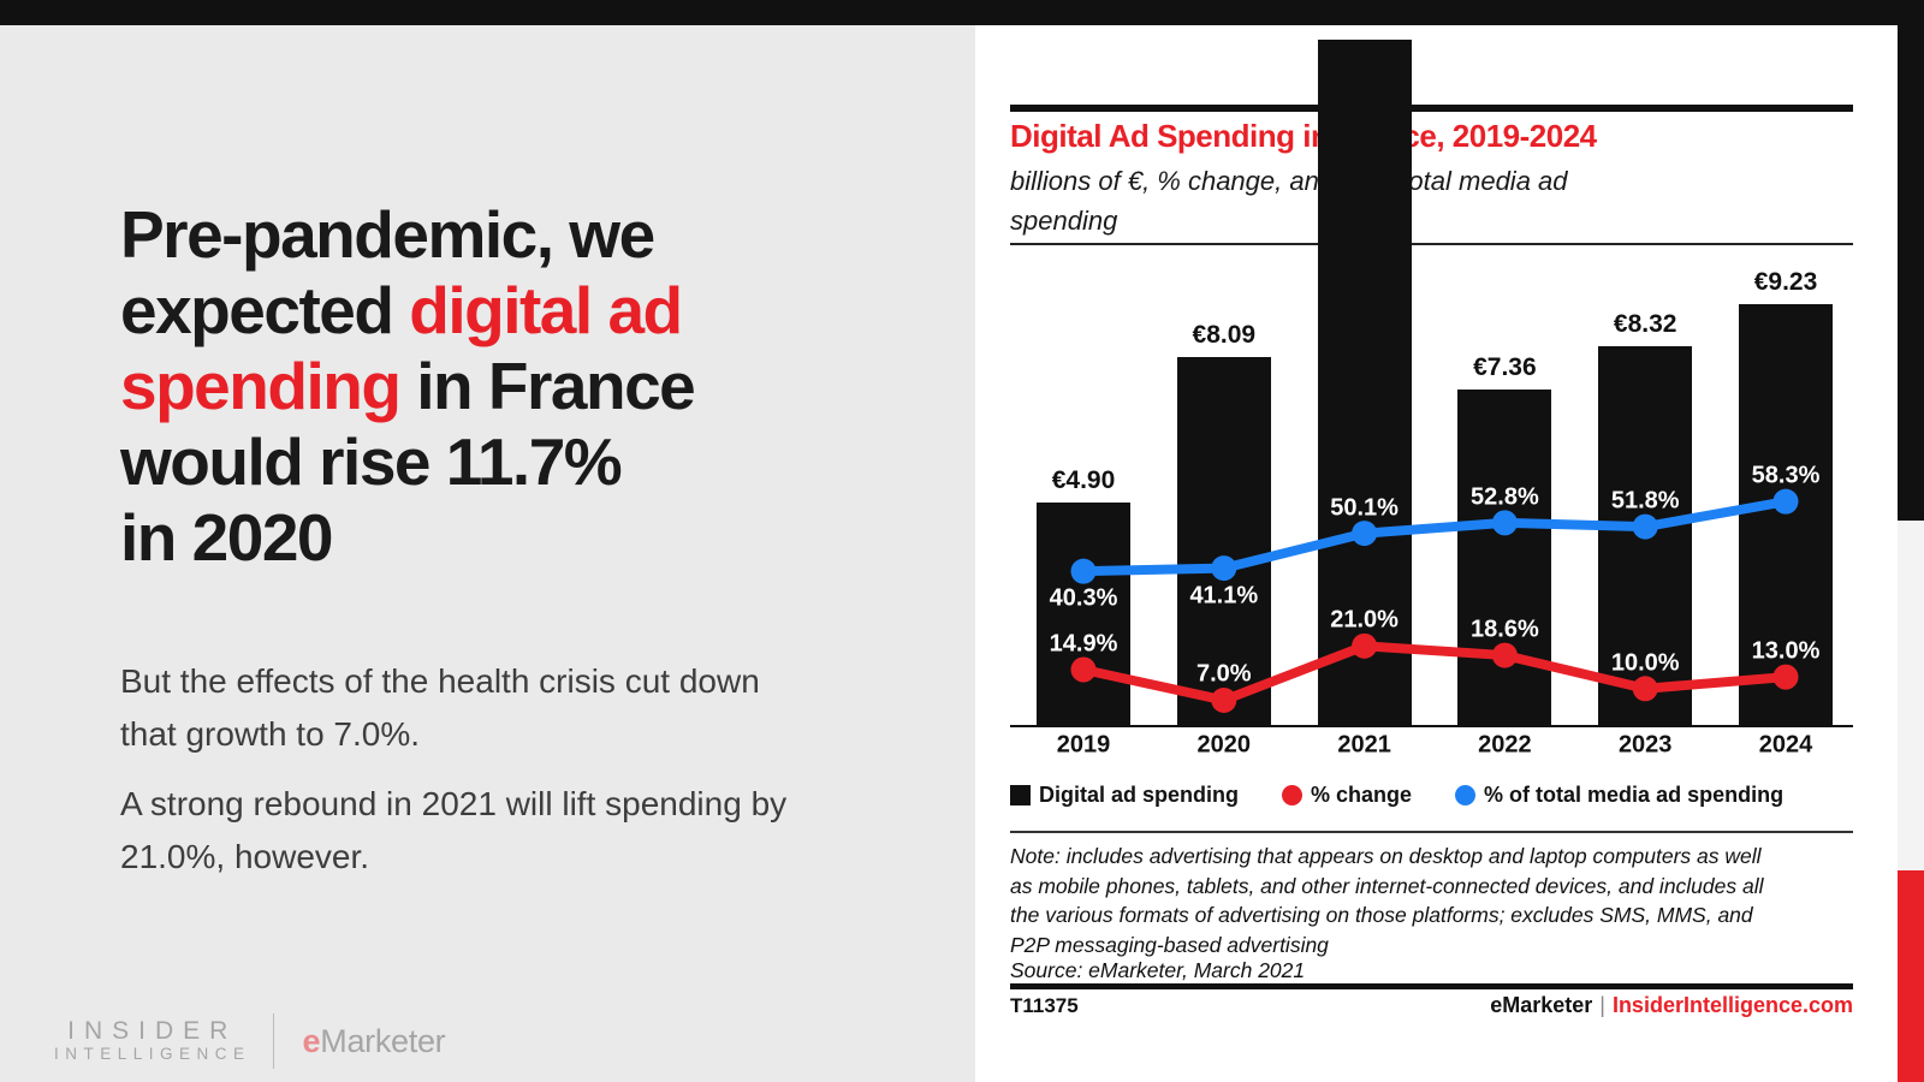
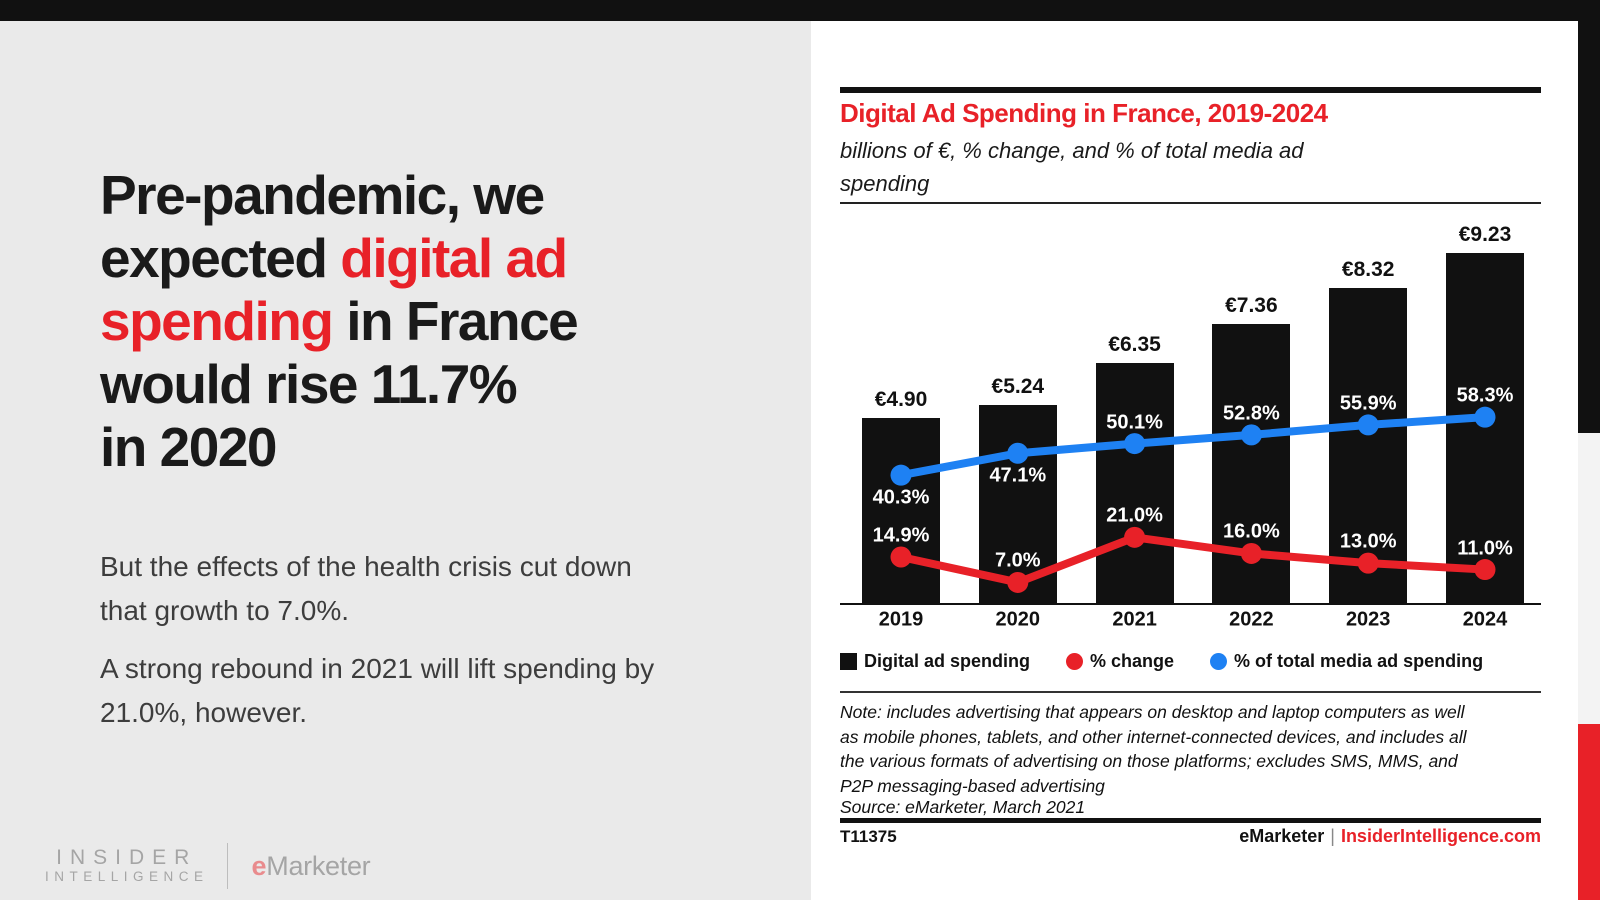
Digital ad spending/2020: €8.09 -> €5.24
% of total media ad spending/2020: 41.1% -> 47.1%
Digital ad spending/2021: €15.03 -> €6.35
% change/2022: 18.6% -> 16.0%
% change/2023: 10.0% -> 13.0%
% of total media ad spending/2023: 51.8% -> 55.9%
% change/2024: 13.0% -> 11.0%
